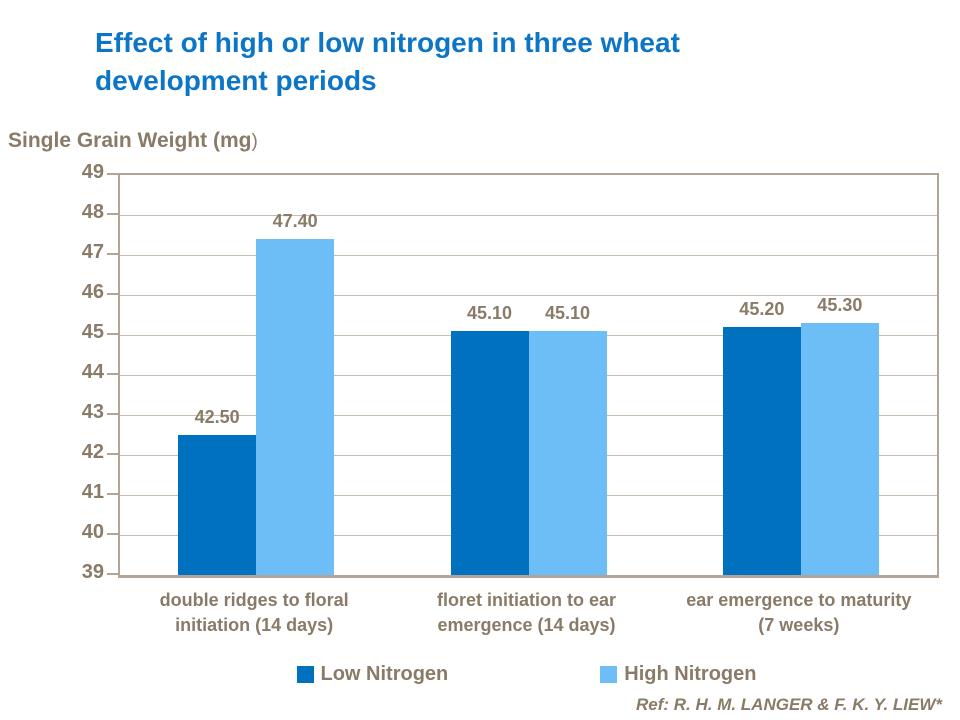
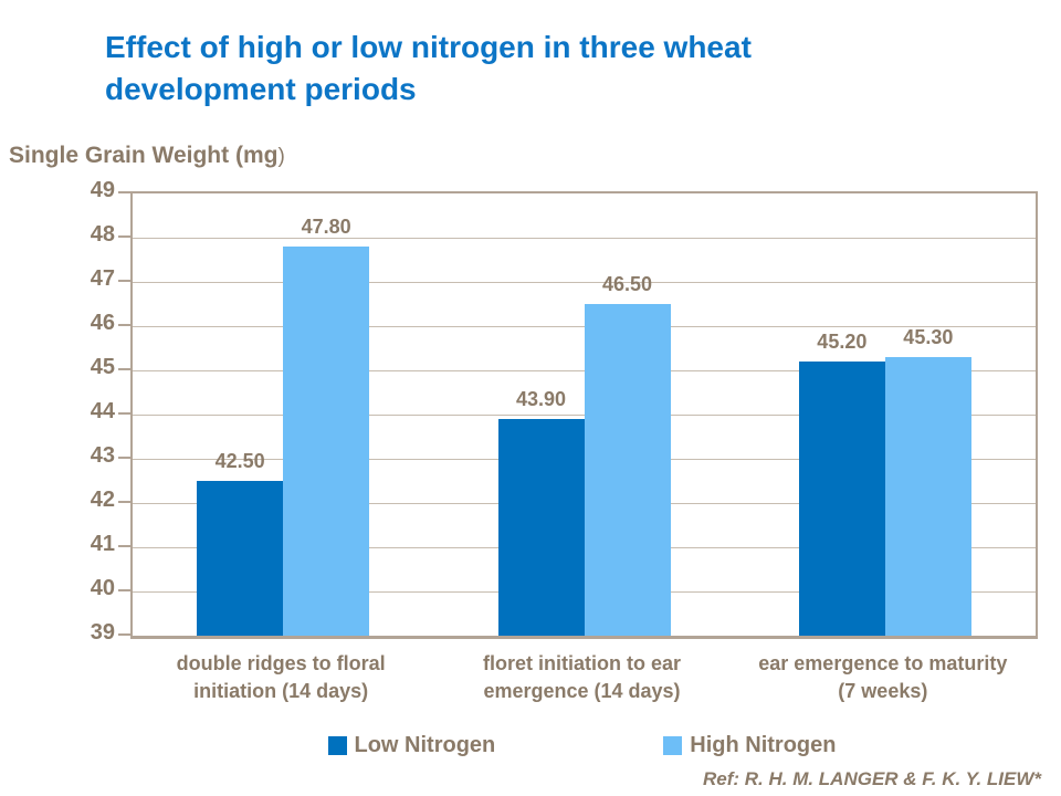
High Nitrogen/double ridges to floral initiation (14 days): 47.40 -> 47.80
Low Nitrogen/floret initiation to ear emergence (14 days): 45.10 -> 43.90
High Nitrogen/floret initiation to ear emergence (14 days): 45.10 -> 46.50
